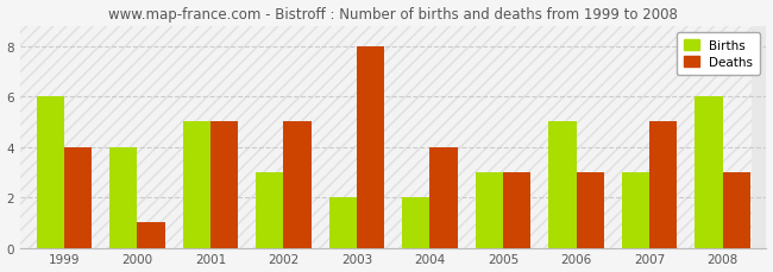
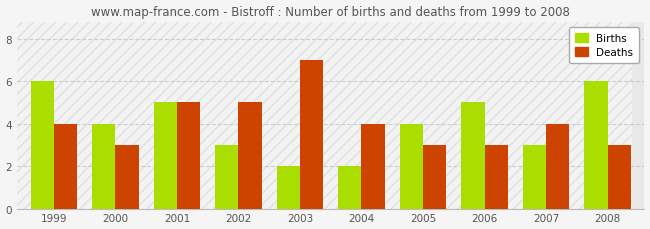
Deaths/2000: 1 -> 3
Deaths/2003: 8 -> 7
Births/2005: 3 -> 4
Deaths/2007: 5 -> 4
